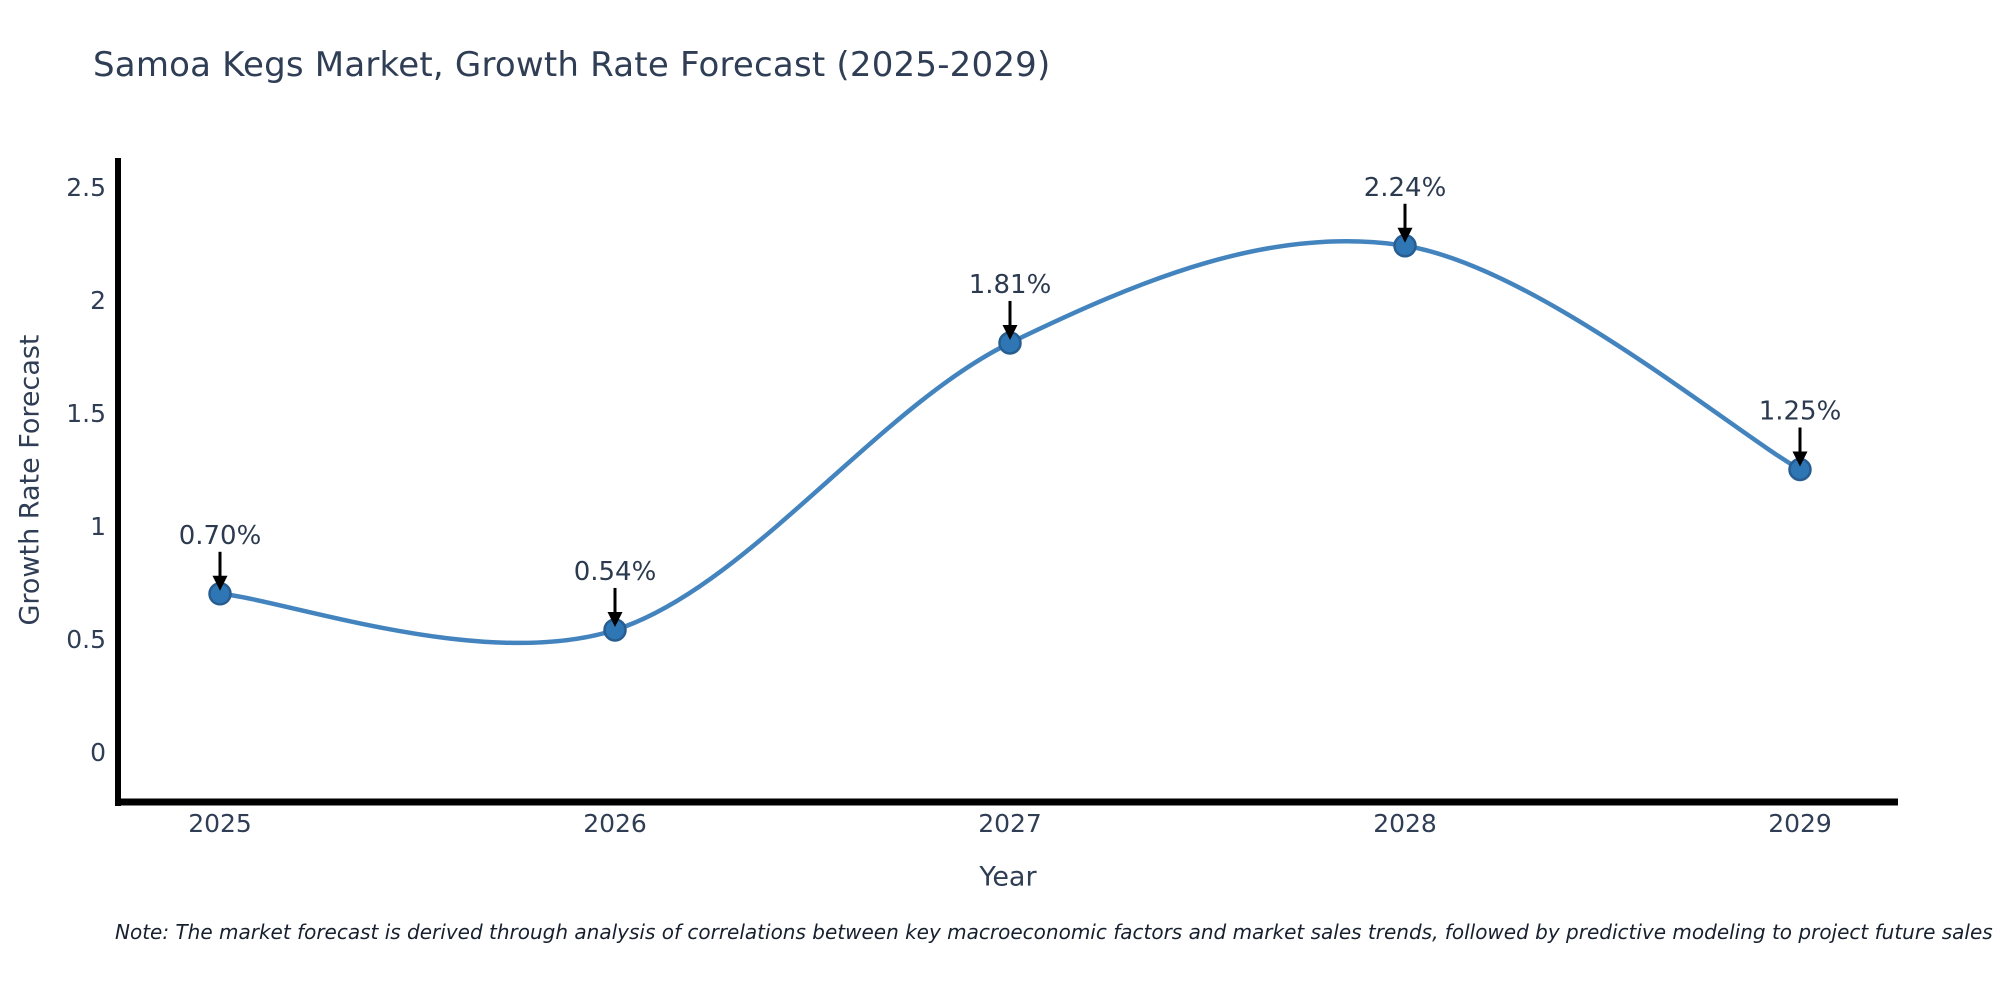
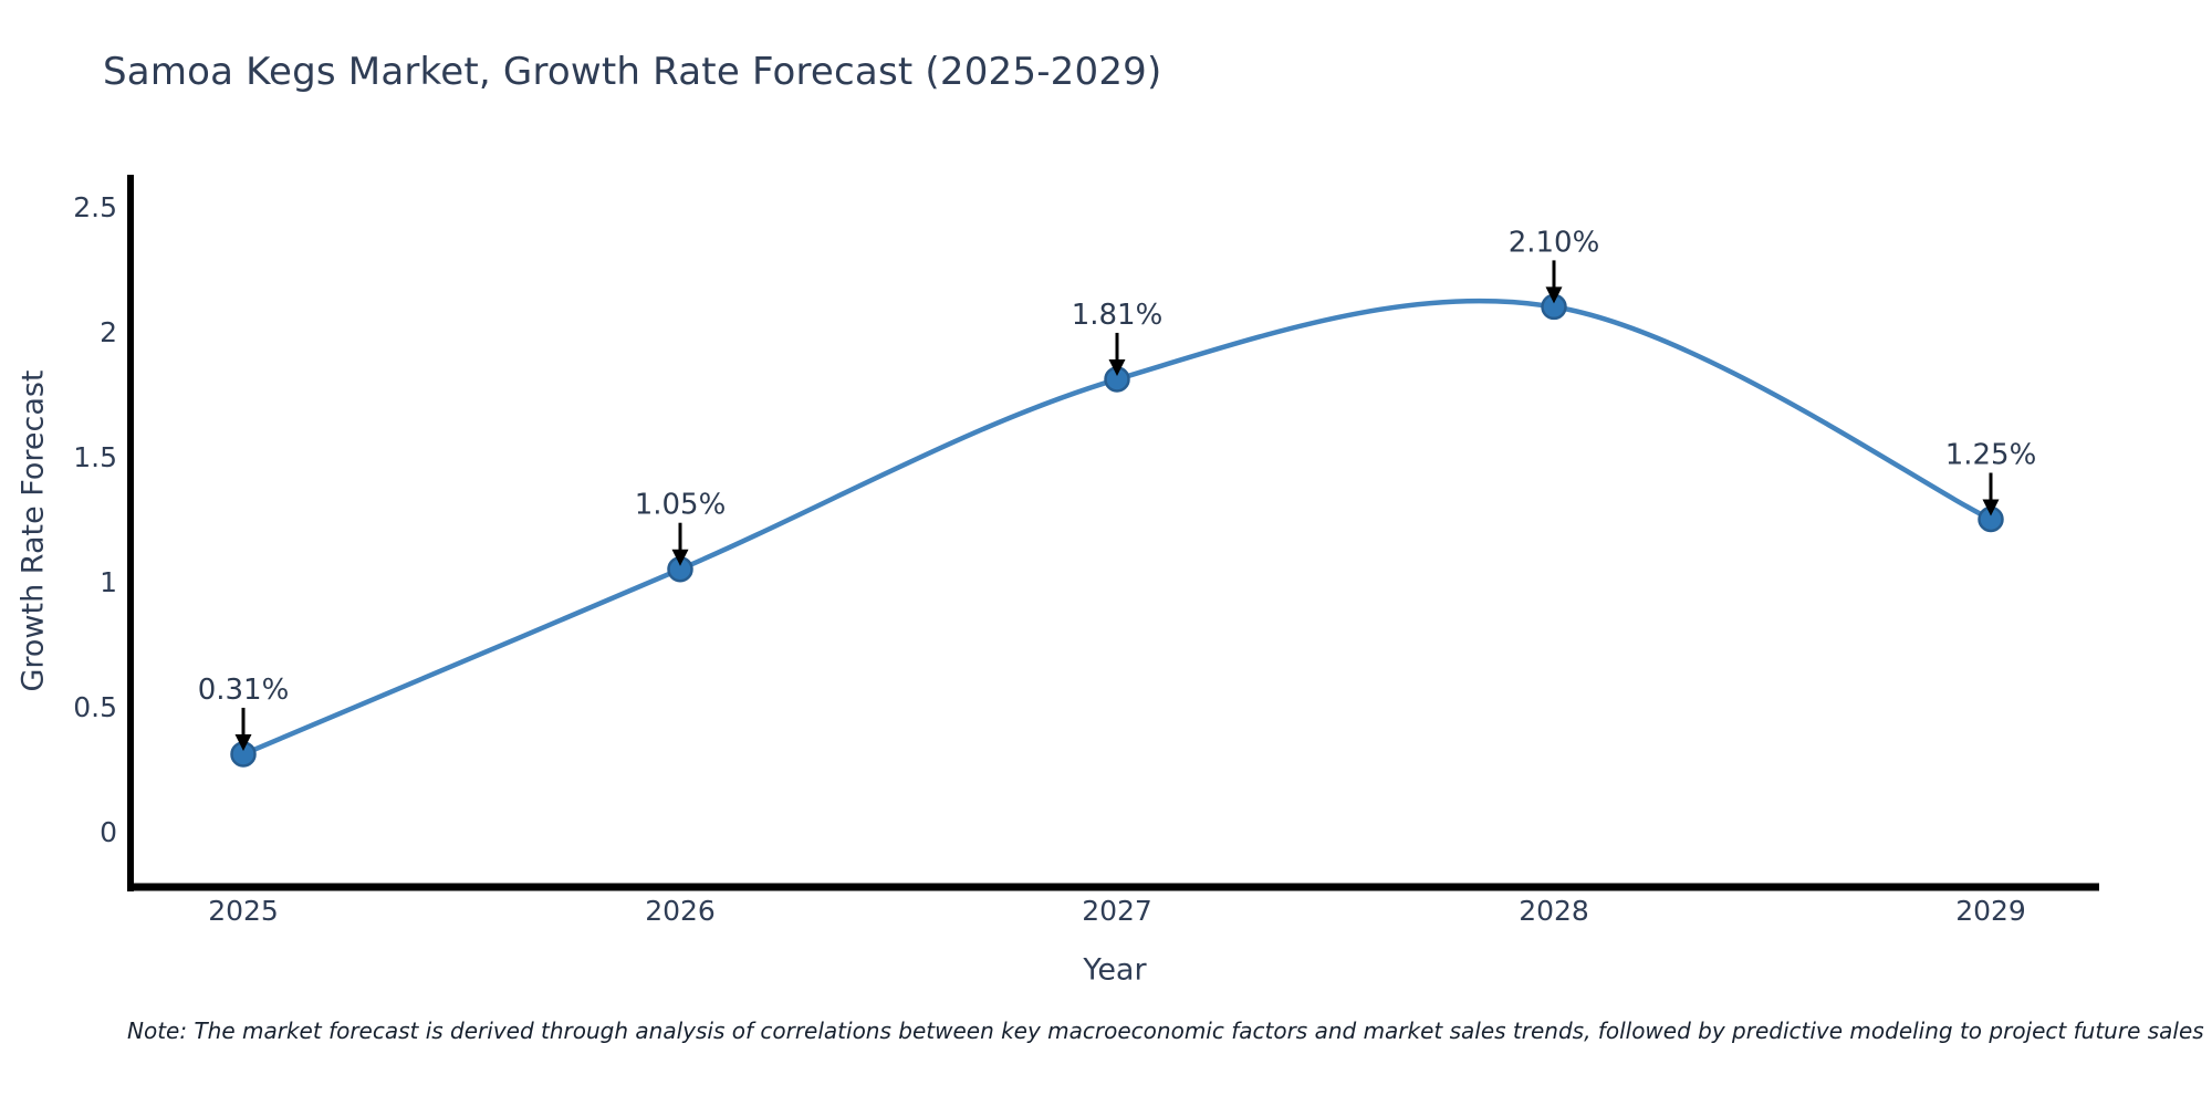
2025: 0.70% -> 0.31%
2026: 0.54% -> 1.05%
2028: 2.24% -> 2.10%
